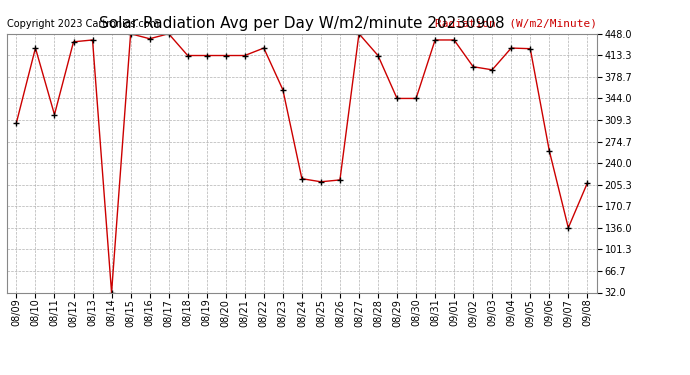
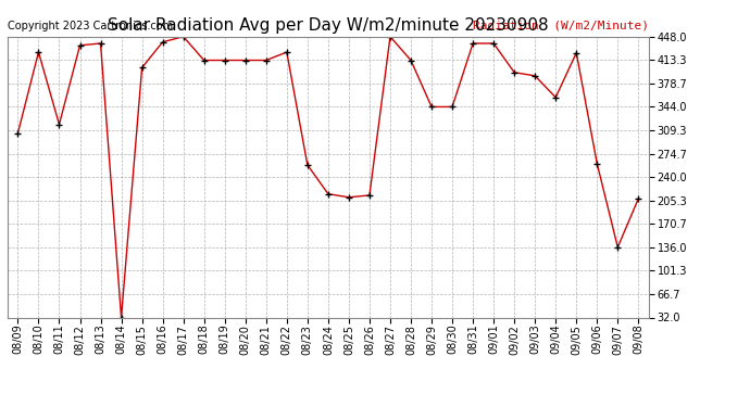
08/15: 448 -> 402
08/23: 358 -> 258
09/04: 425 -> 358
